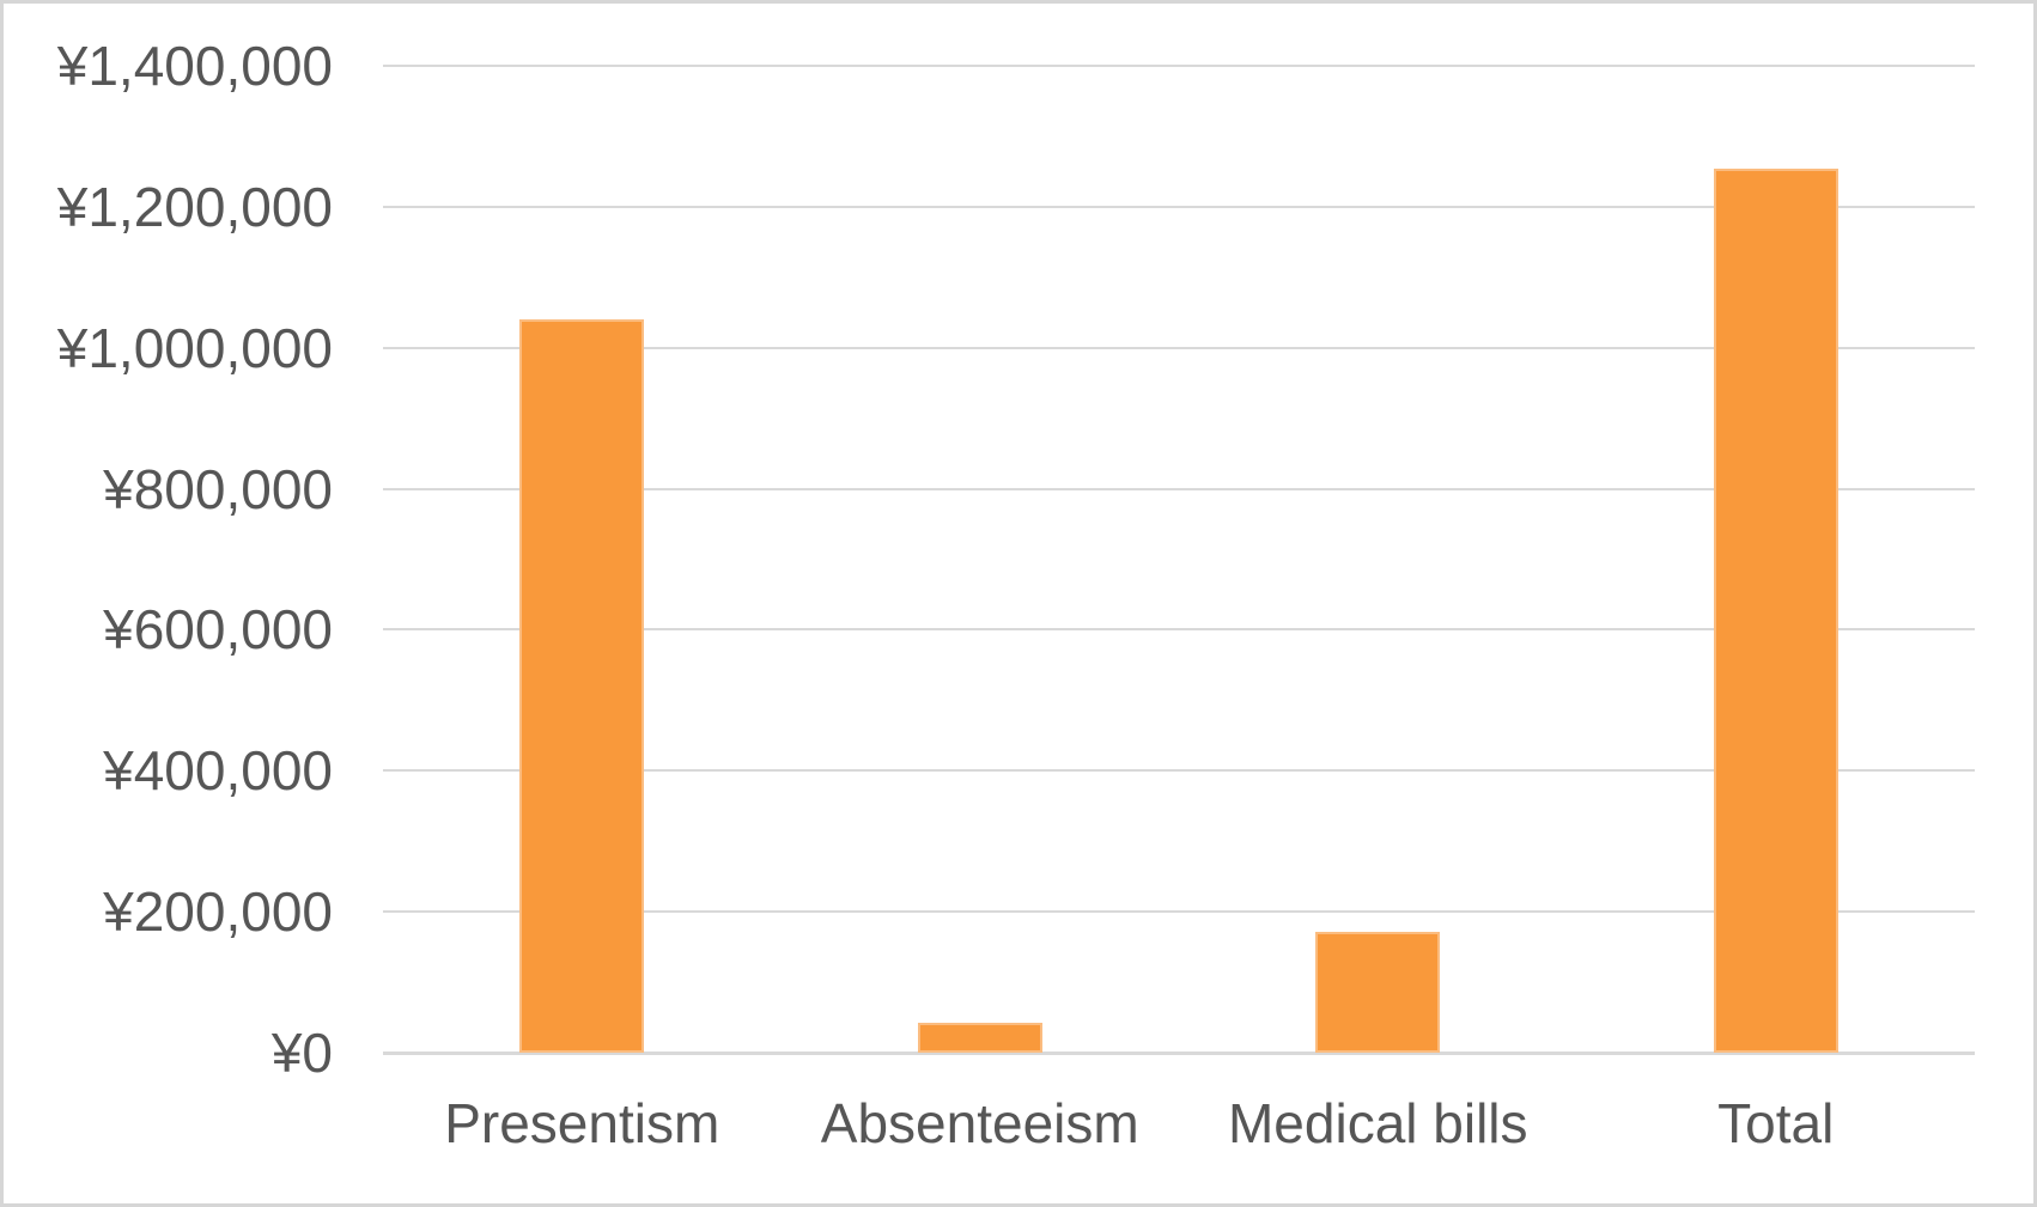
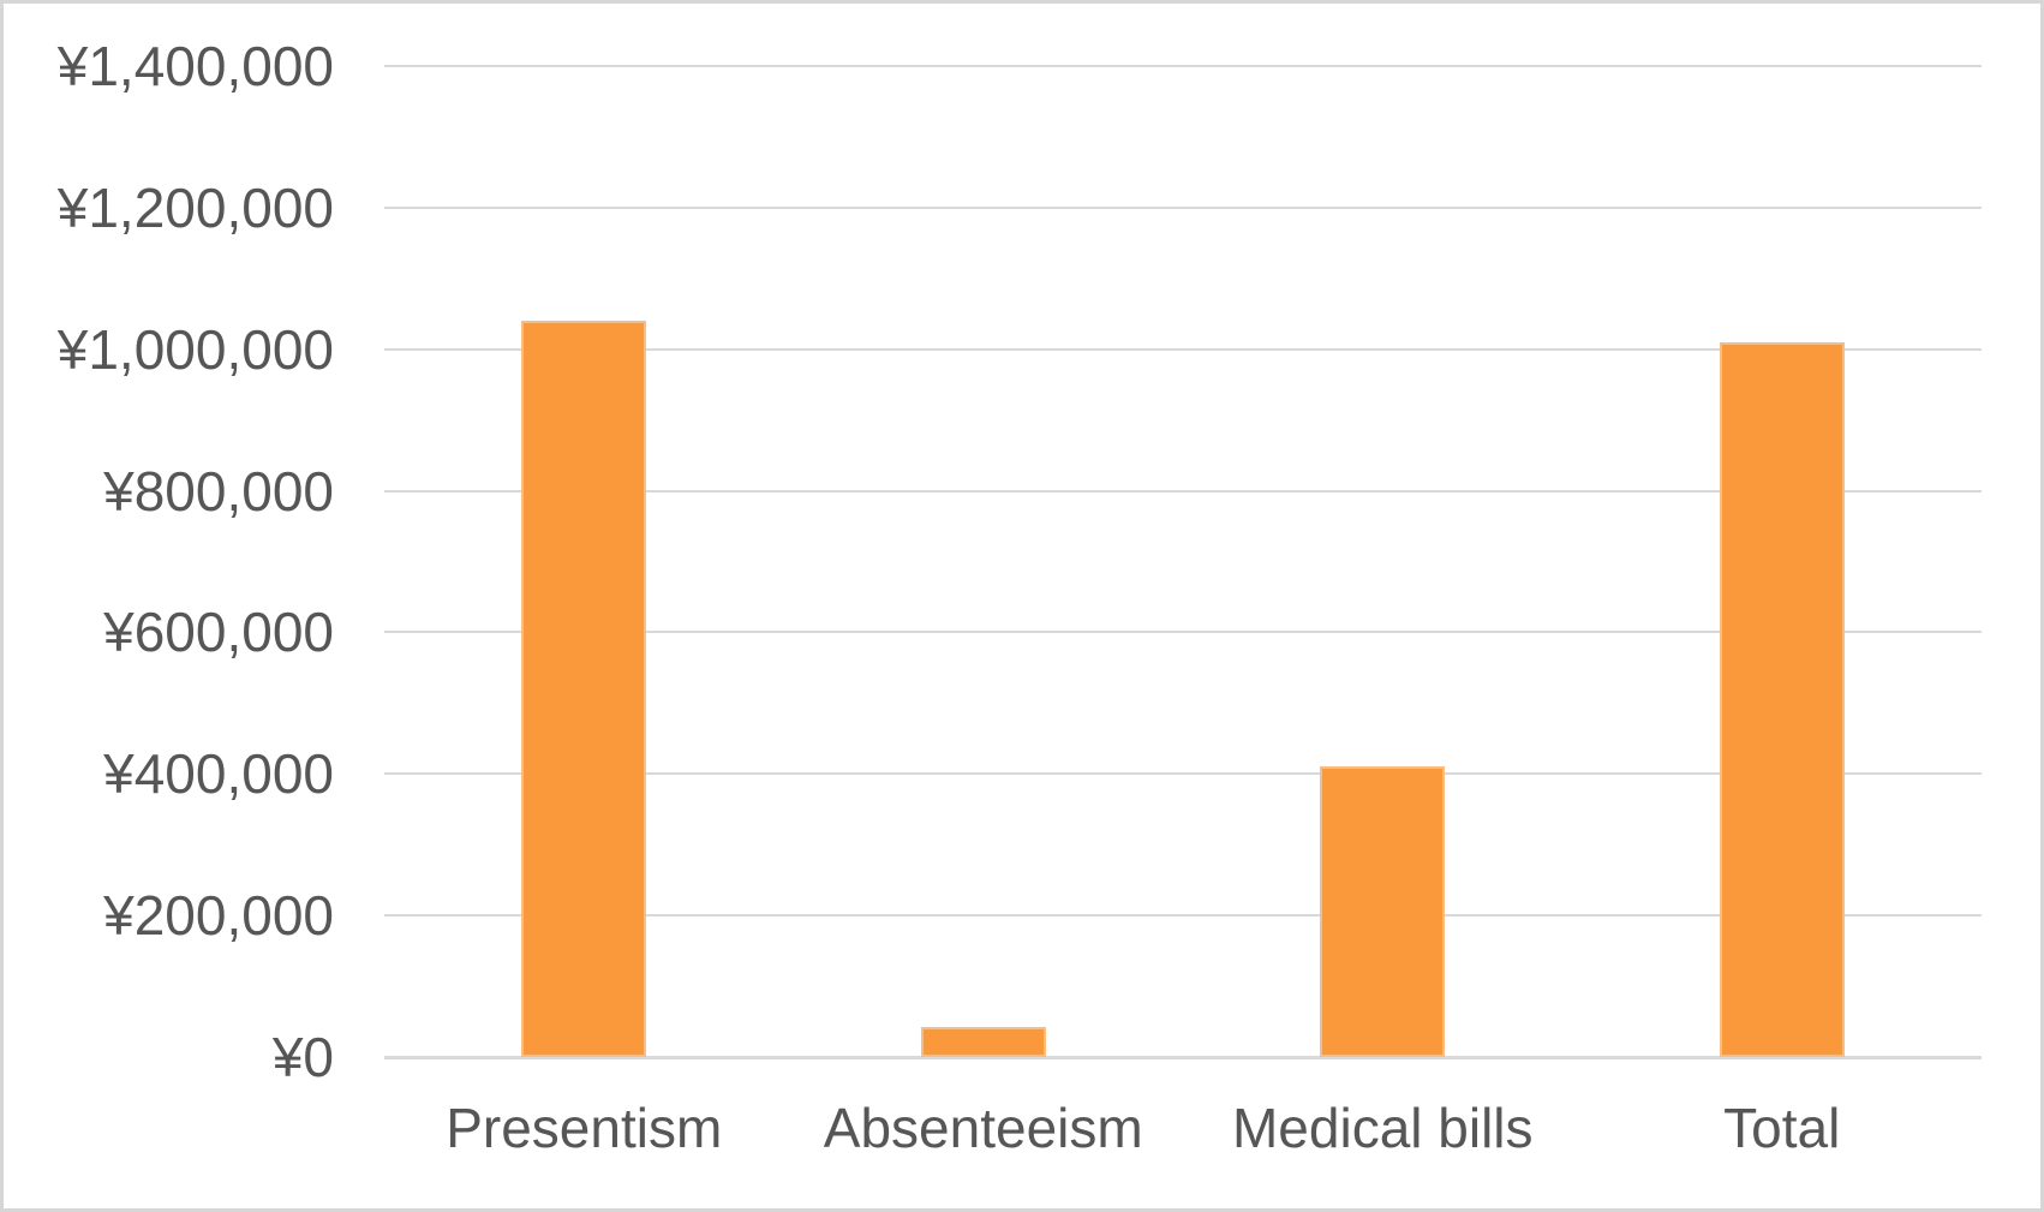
Medical bills: ¥170000 -> ¥410000
Total: ¥1250000 -> ¥1010000
